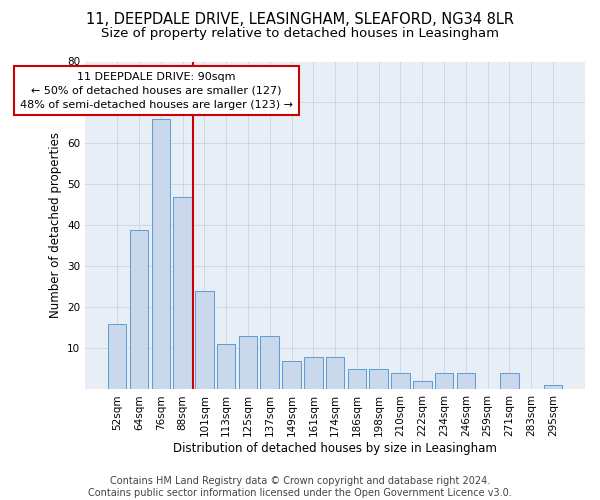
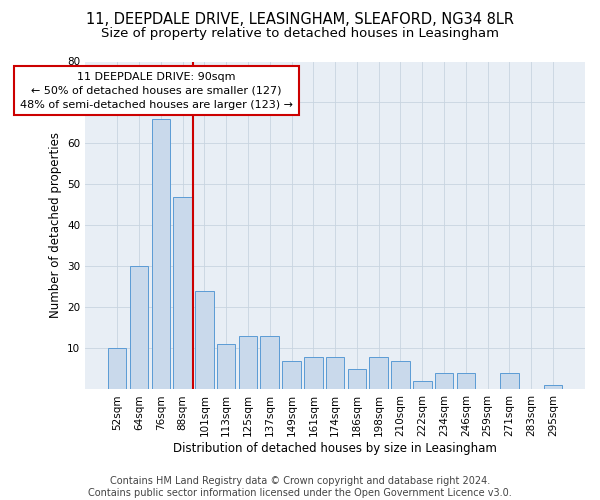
52sqm: 16 -> 10
64sqm: 39 -> 30
198sqm: 5 -> 8
210sqm: 4 -> 7
